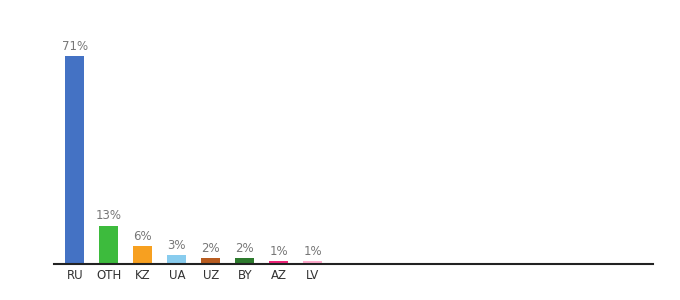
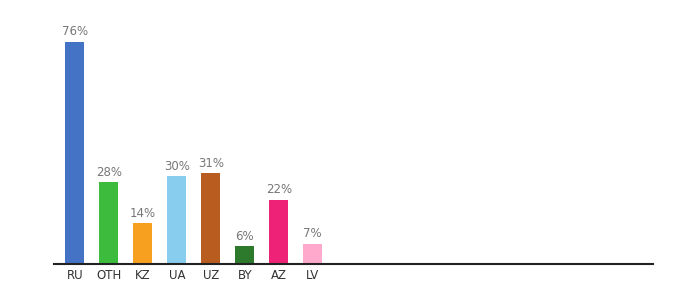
RU: 71% -> 76%
OTH: 13% -> 28%
KZ: 6% -> 14%
UA: 3% -> 30%
UZ: 2% -> 31%
BY: 2% -> 6%
AZ: 1% -> 22%
LV: 1% -> 7%
